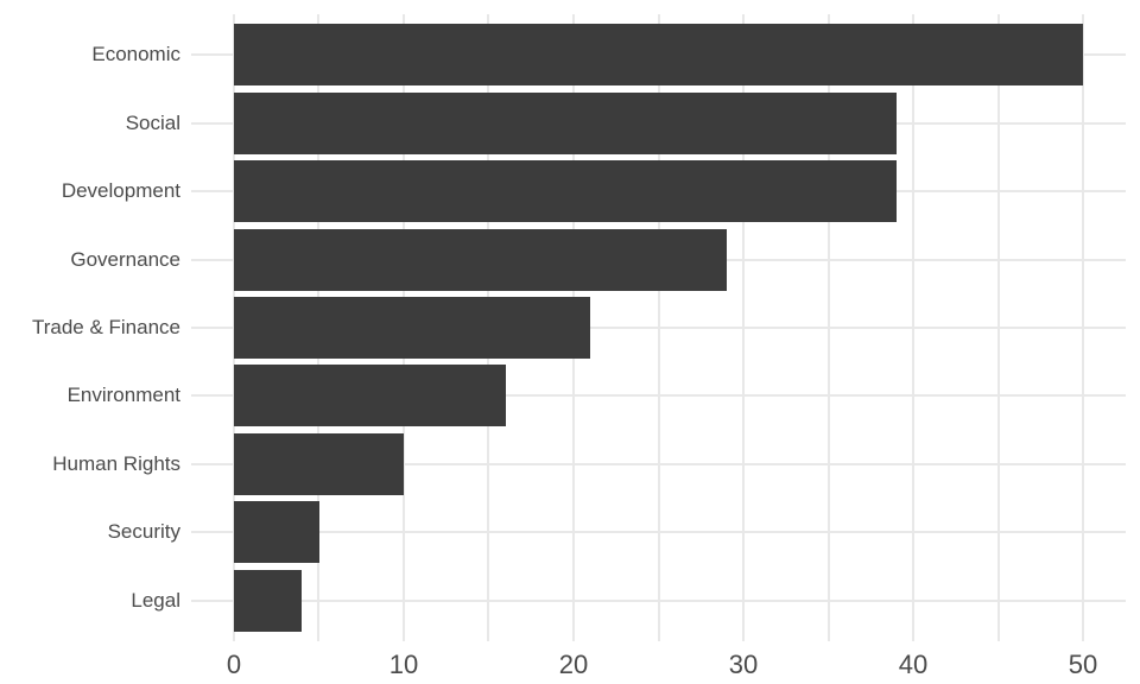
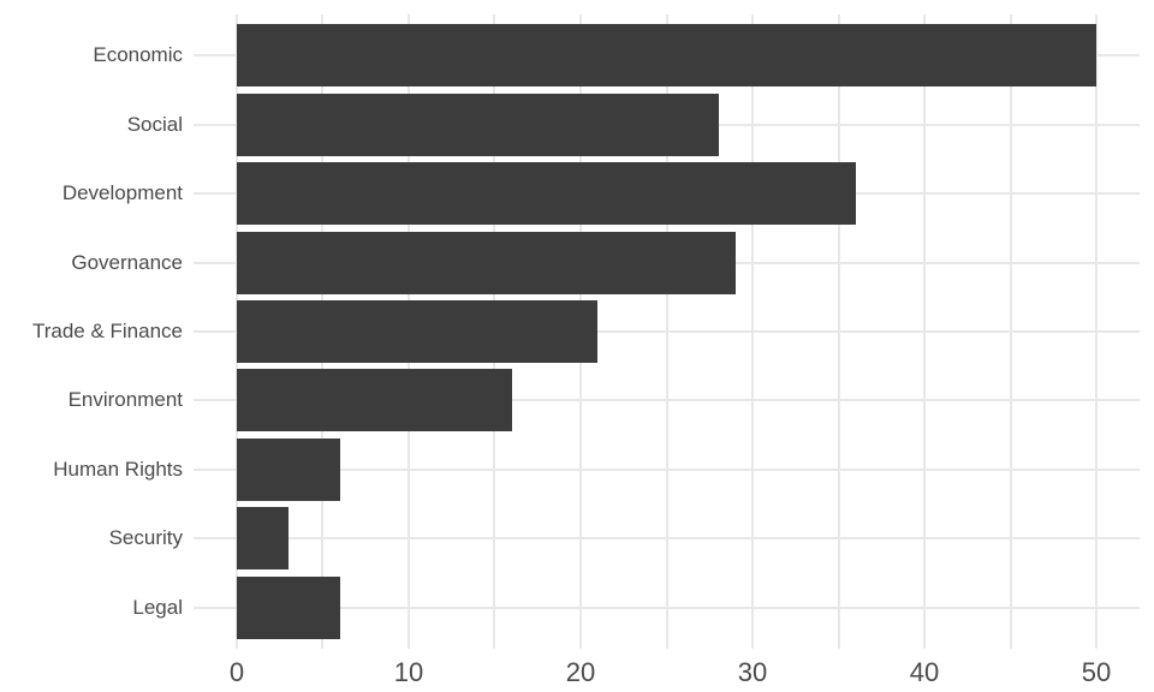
Social: 39 -> 28
Development: 39 -> 36
Human Rights: 10 -> 6
Security: 5 -> 3
Legal: 4 -> 6
